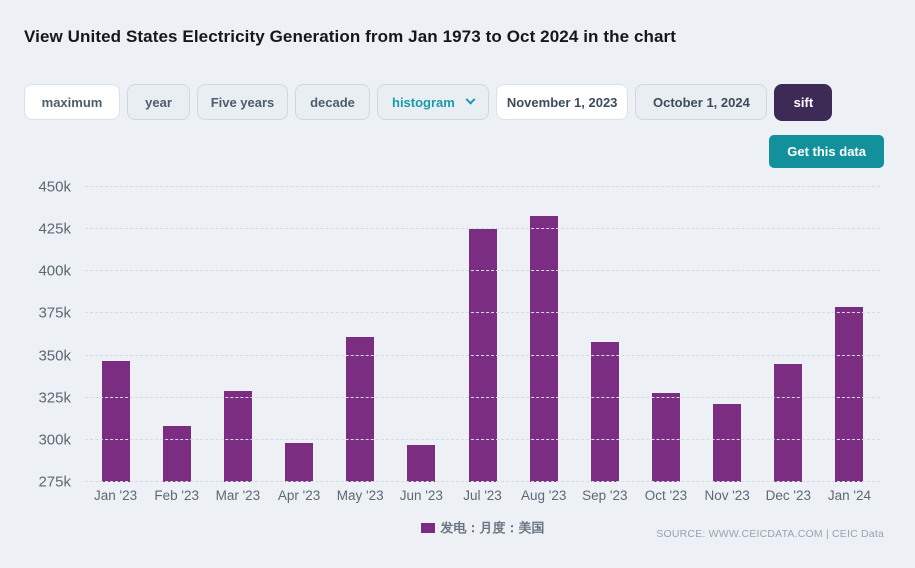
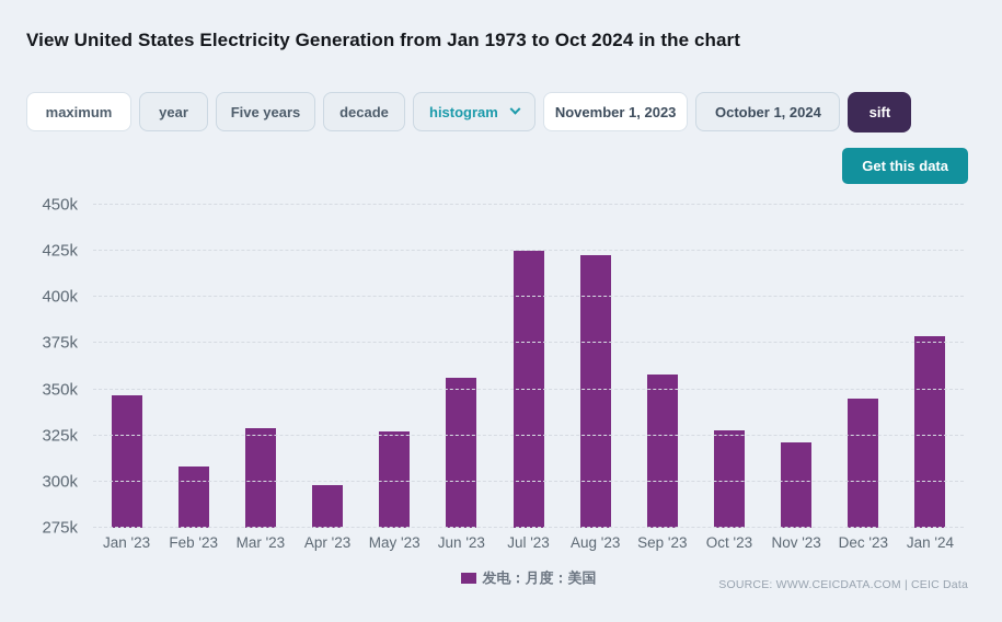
May '23: 361k -> 327k
Jun '23: 297k -> 356k
Aug '23: 433k -> 423k
